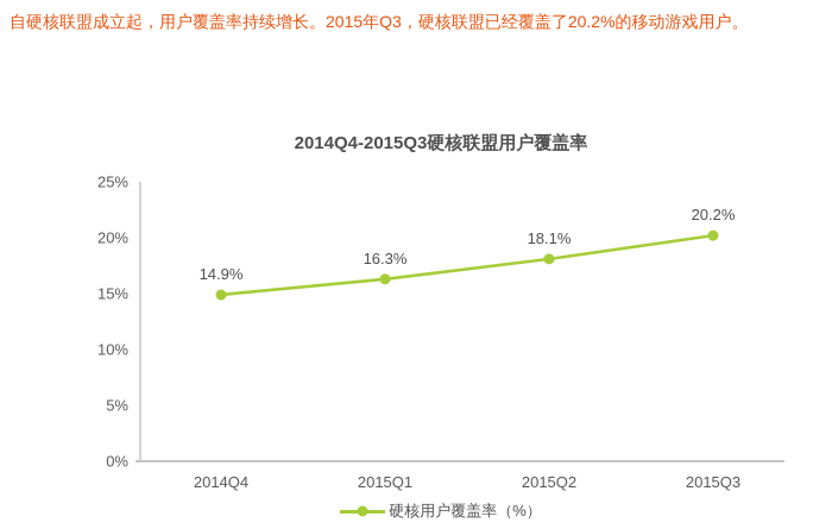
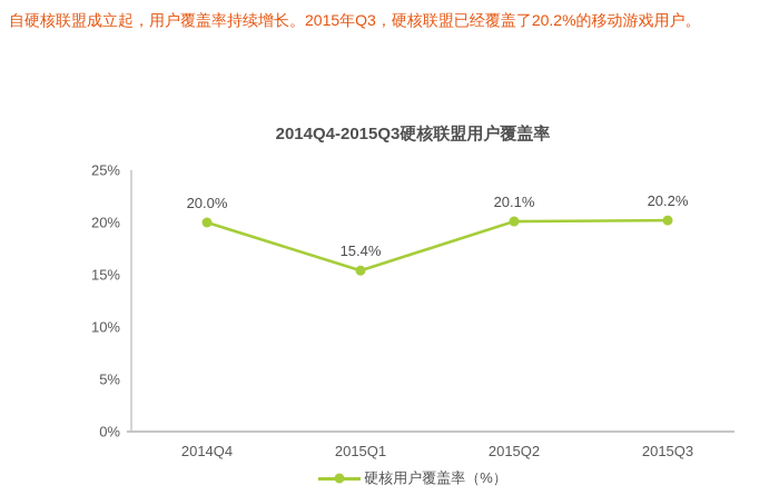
2014Q4: 14.9% -> 20.0%
2015Q1: 16.3% -> 15.4%
2015Q2: 18.1% -> 20.1%
